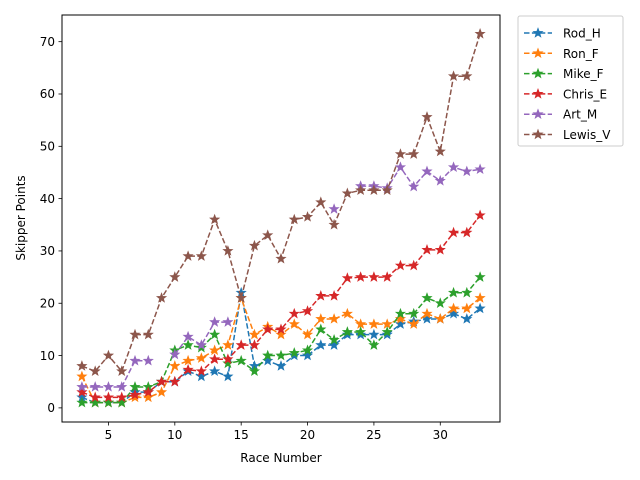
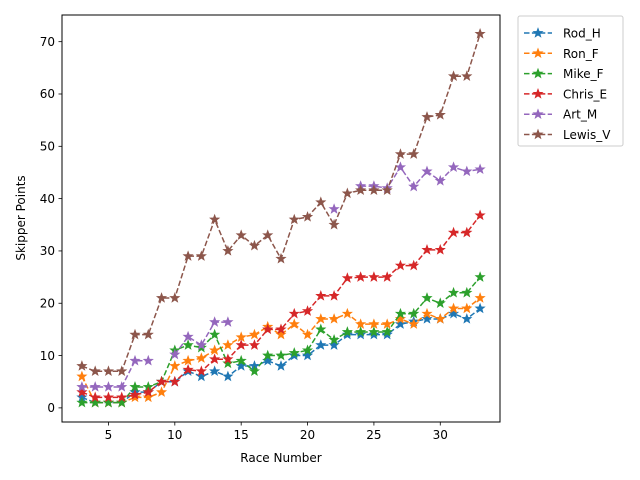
Lewis_V/5: 10 -> 7
Lewis_V/10: 25 -> 21
Rod_H/15: 22 -> 8
Ron_F/15: 21 -> 14
Lewis_V/15: 21 -> 33
Mike_F/25: 12 -> 14
Lewis_V/30: 49 -> 56
